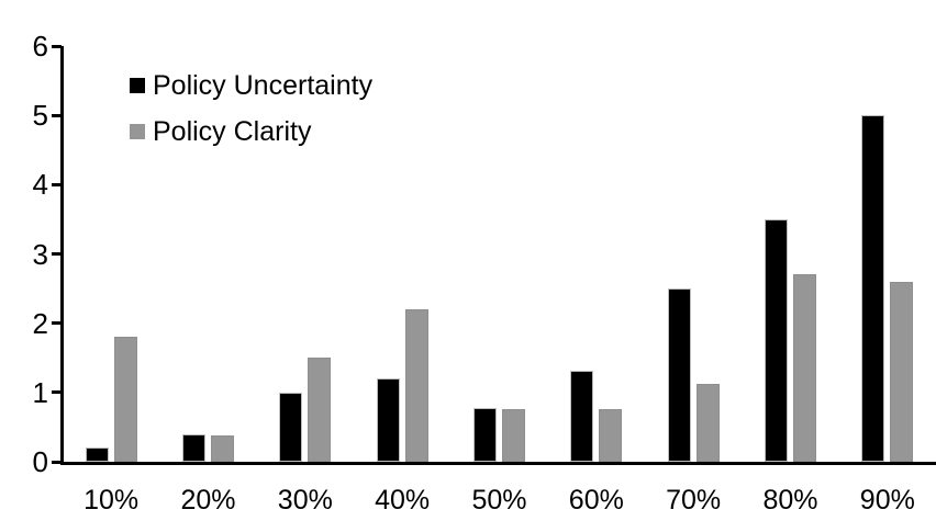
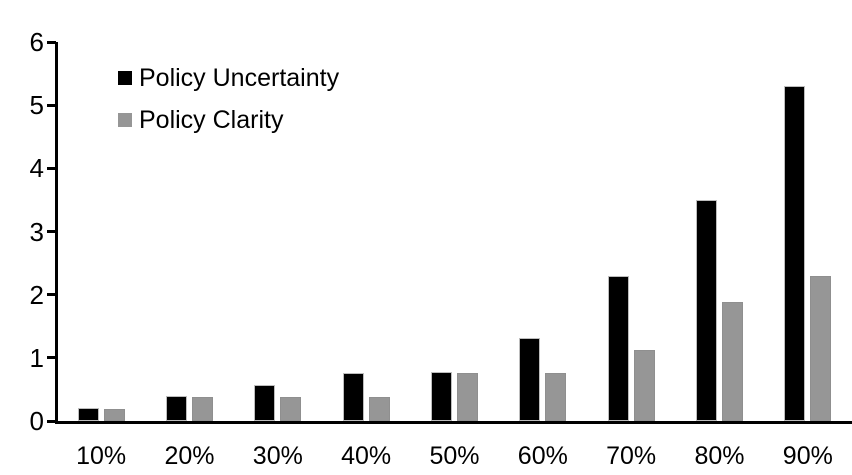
Policy Clarity/10%: 1.8 -> 0.2
Policy Uncertainty/30%: 1.0 -> 0.6
Policy Clarity/30%: 1.5 -> 0.4
Policy Uncertainty/40%: 1.2 -> 0.8
Policy Clarity/40%: 2.2 -> 0.4
Policy Uncertainty/70%: 2.5 -> 2.3
Policy Clarity/80%: 2.7 -> 1.9
Policy Uncertainty/90%: 5.0 -> 5.3
Policy Clarity/90%: 2.6 -> 2.3
